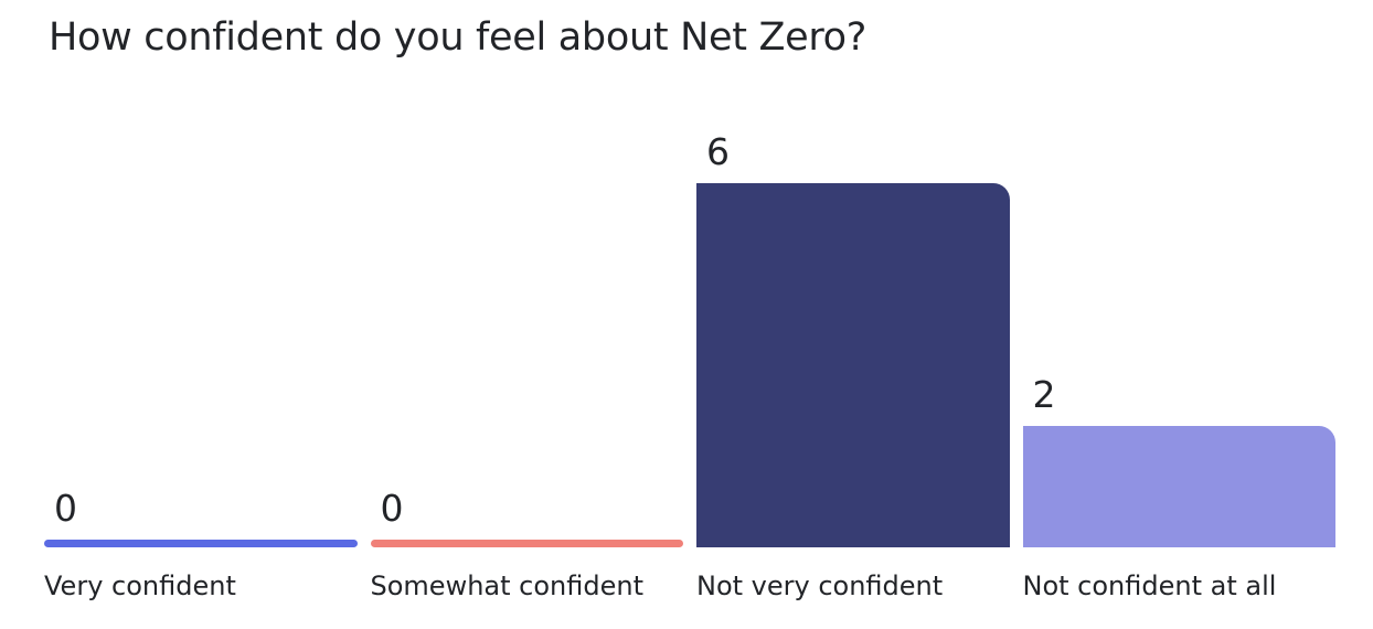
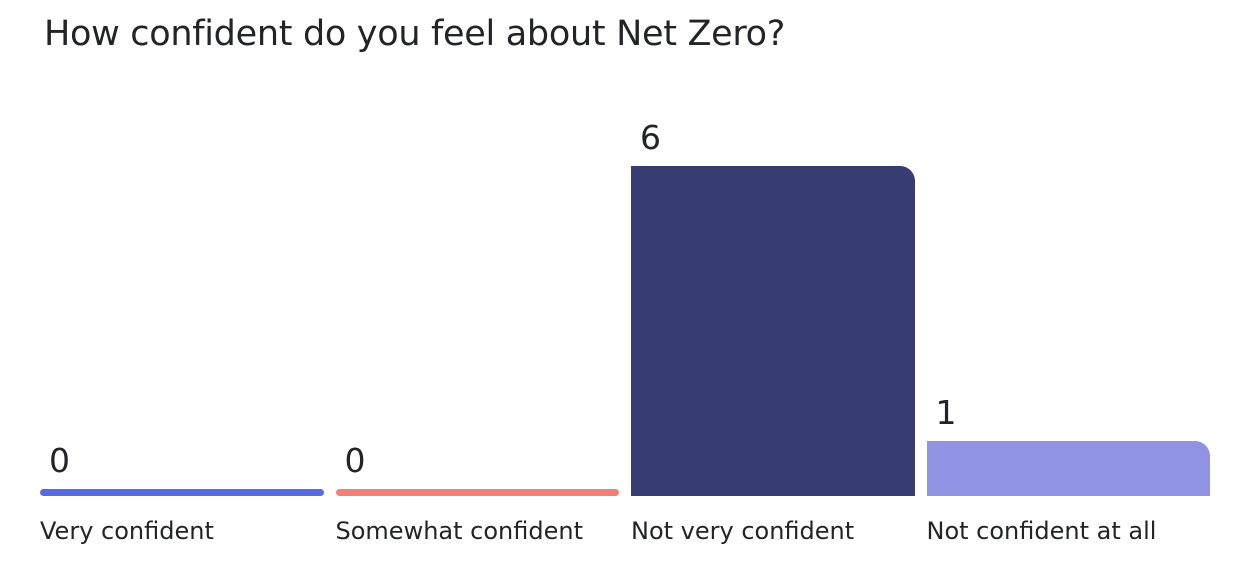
Not confident at all: 2 -> 1
